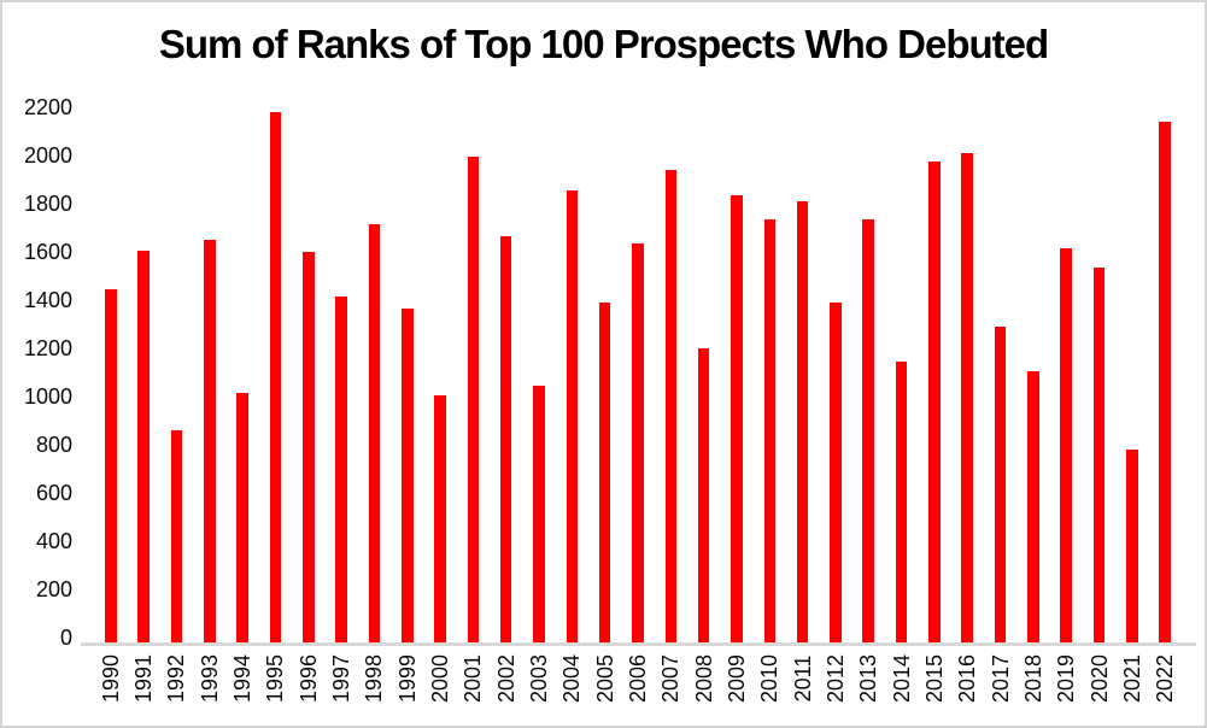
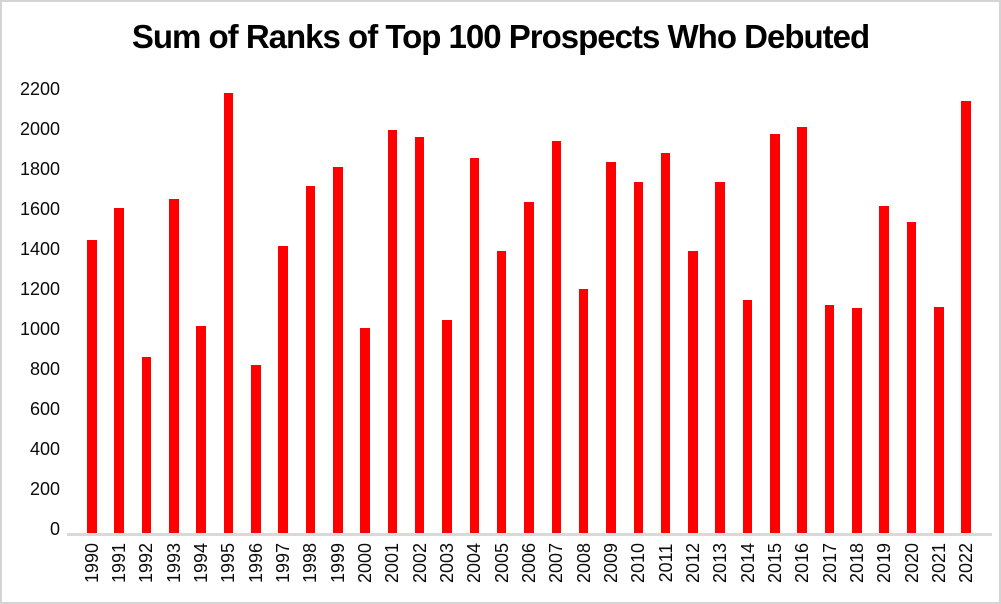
1996: 1620 -> 840
1999: 1380 -> 1830
2002: 1680 -> 1980
2011: 1830 -> 1900
2017: 1310 -> 1140
2021: 800 -> 1130
